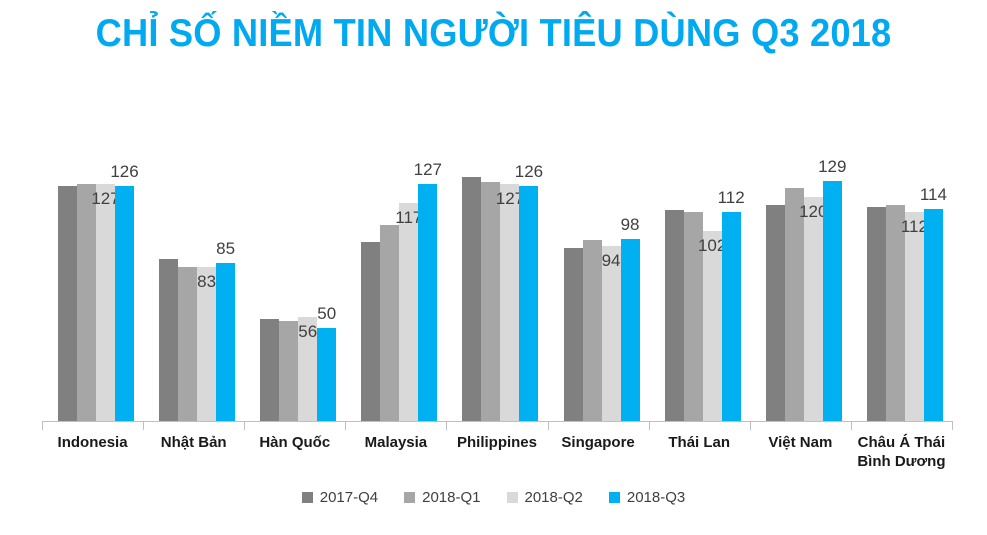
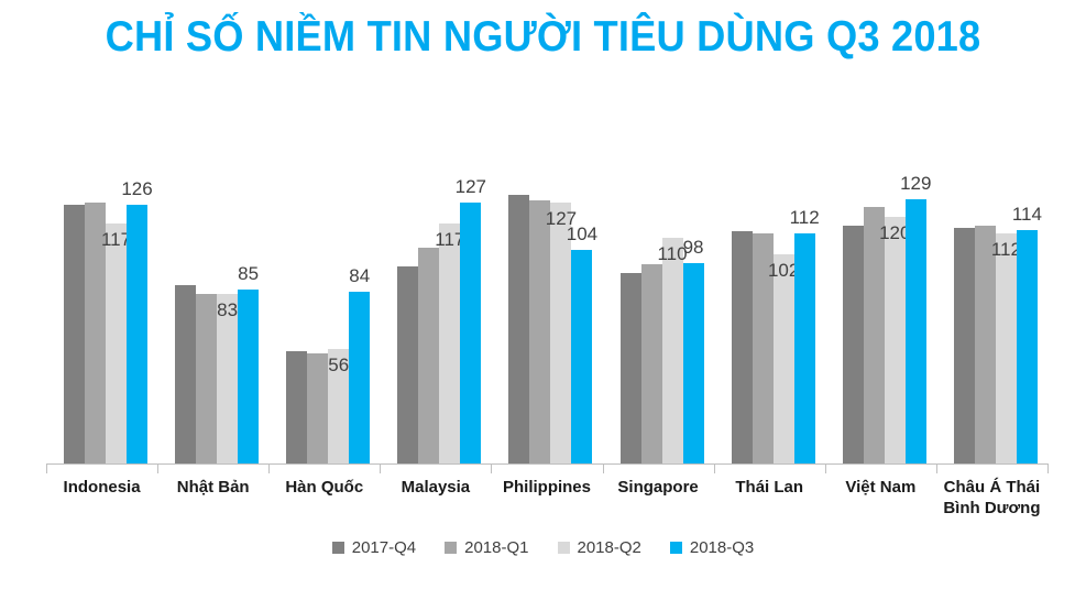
2018-Q2/Indonesia: 127 -> 117
2018-Q3/Hàn Quốc: 50 -> 84
2018-Q3/Philippines: 126 -> 104
2018-Q2/Singapore: 94 -> 110
